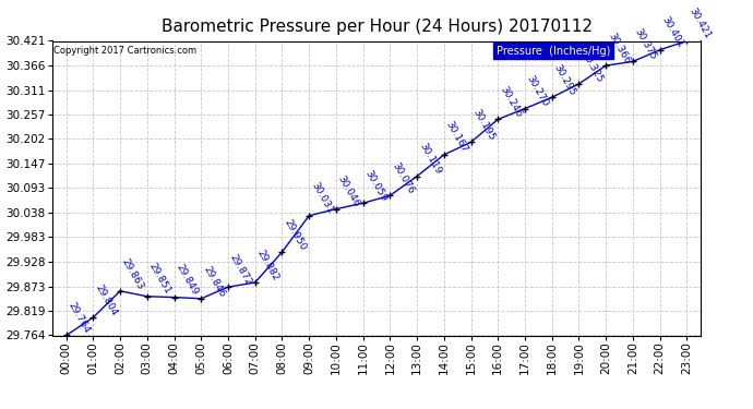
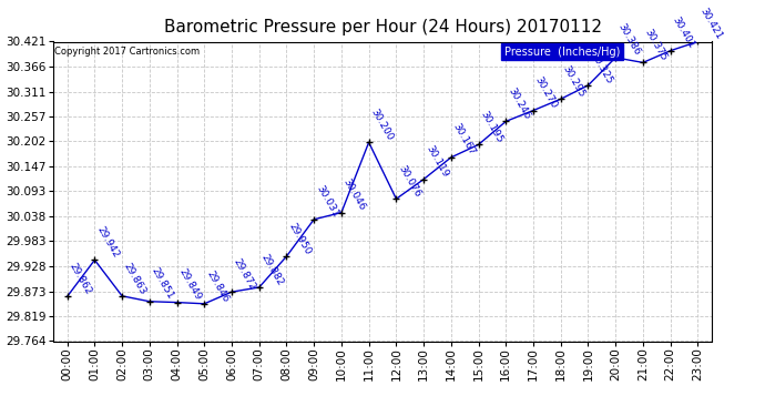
00:00: 29.764 -> 29.862
01:00: 29.804 -> 29.942
11:00: 30.059 -> 30.200
20:00: 30.366 -> 30.386
